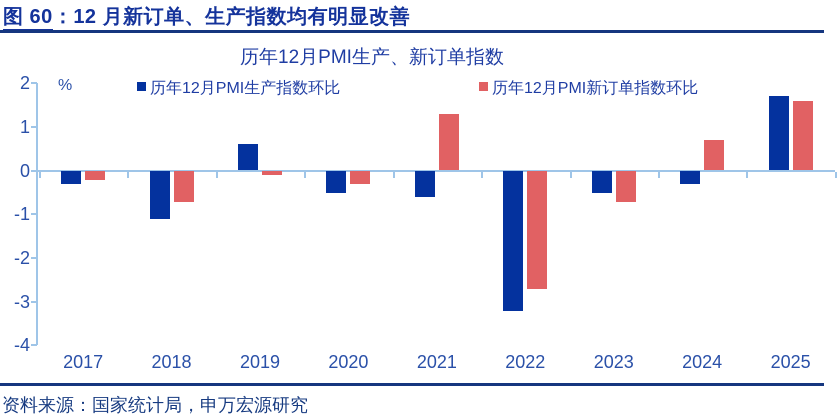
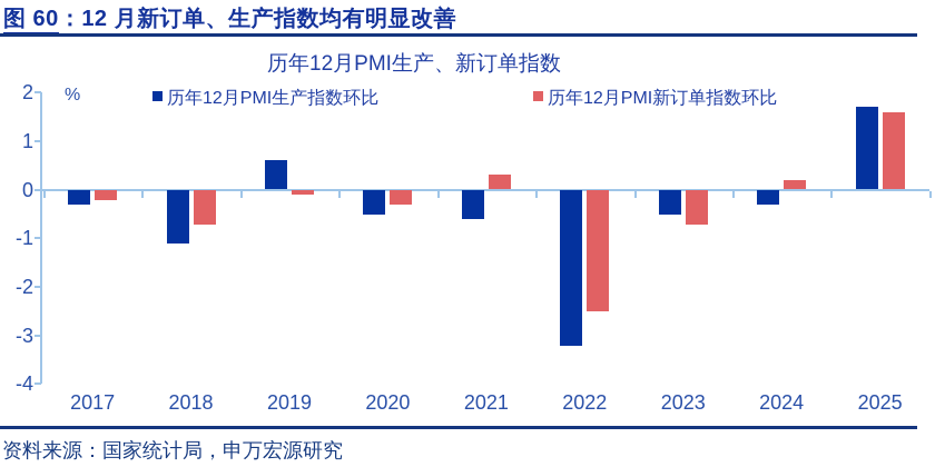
历年12月PMI新订单指数环比/2021: 1.3 -> 0.3
历年12月PMI新订单指数环比/2022: -2.7 -> -2.5
历年12月PMI新订单指数环比/2024: 0.7 -> 0.2
